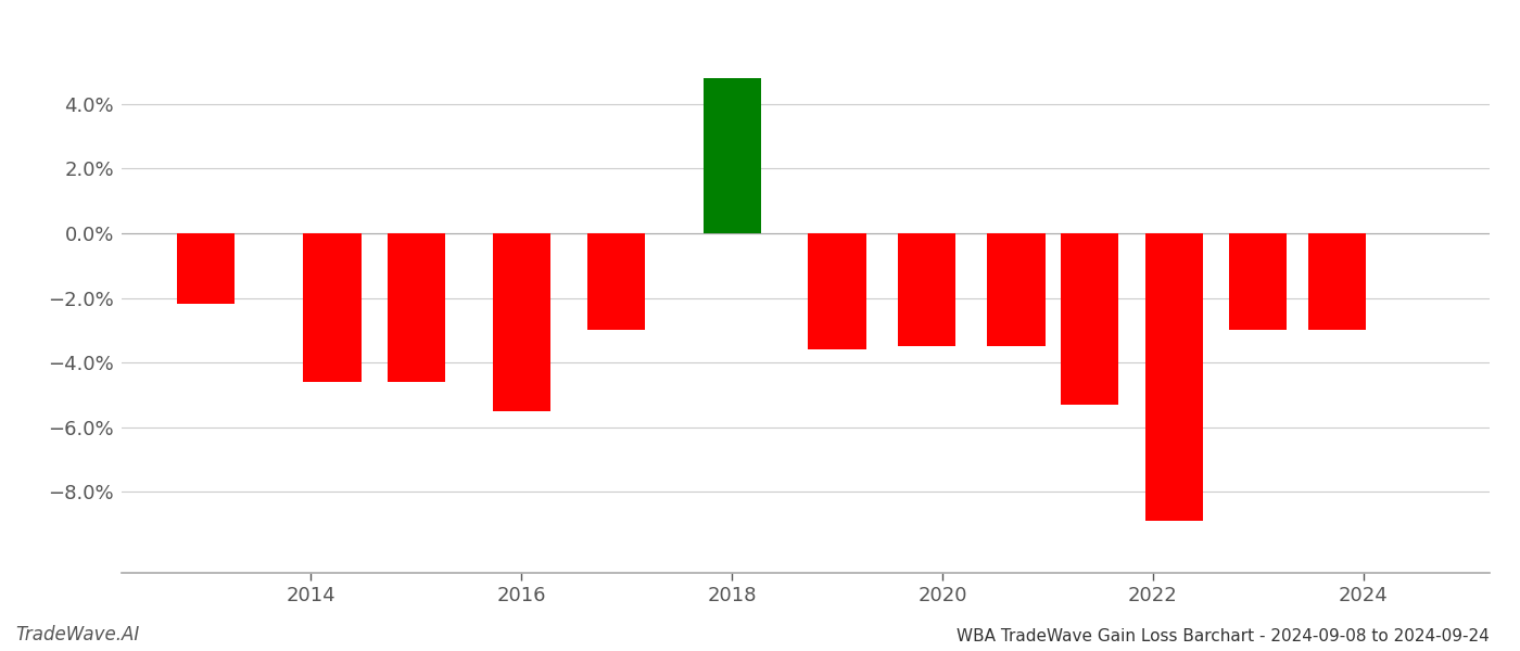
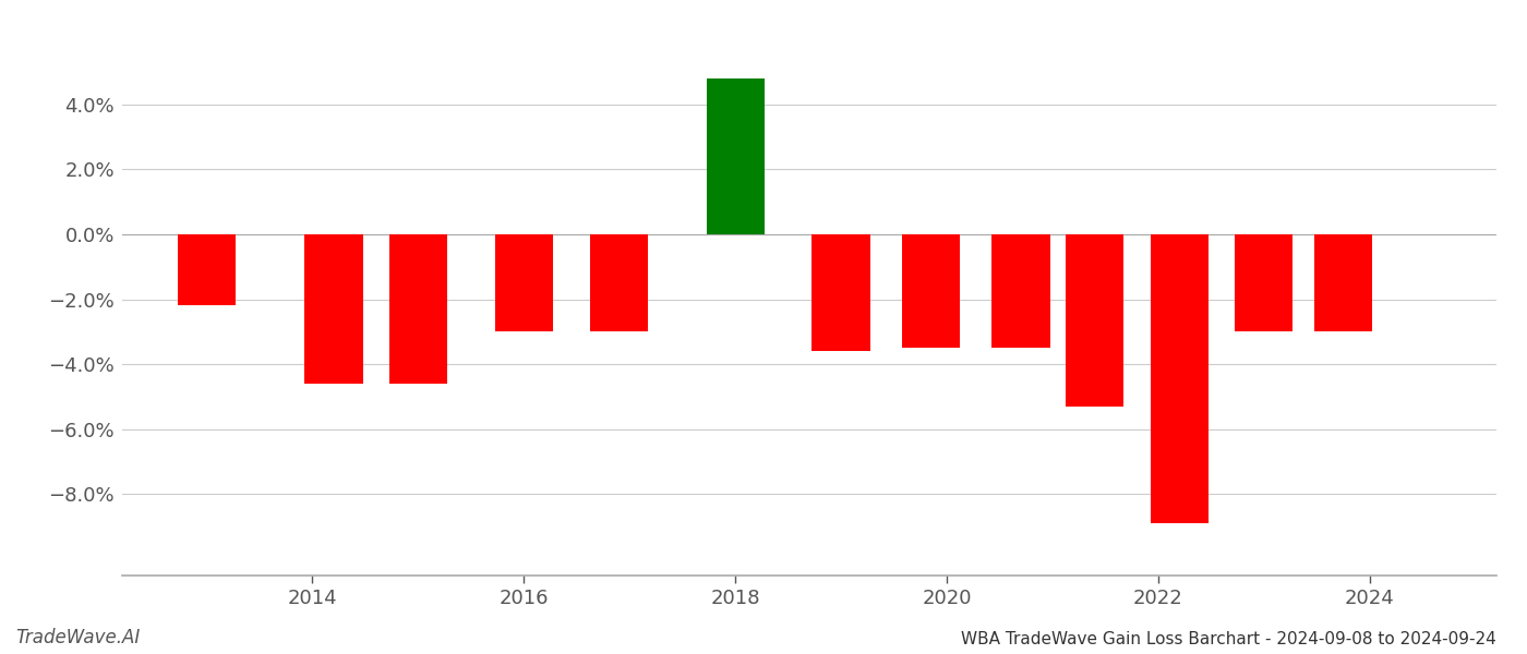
2016: -5.5% -> -3.0%
